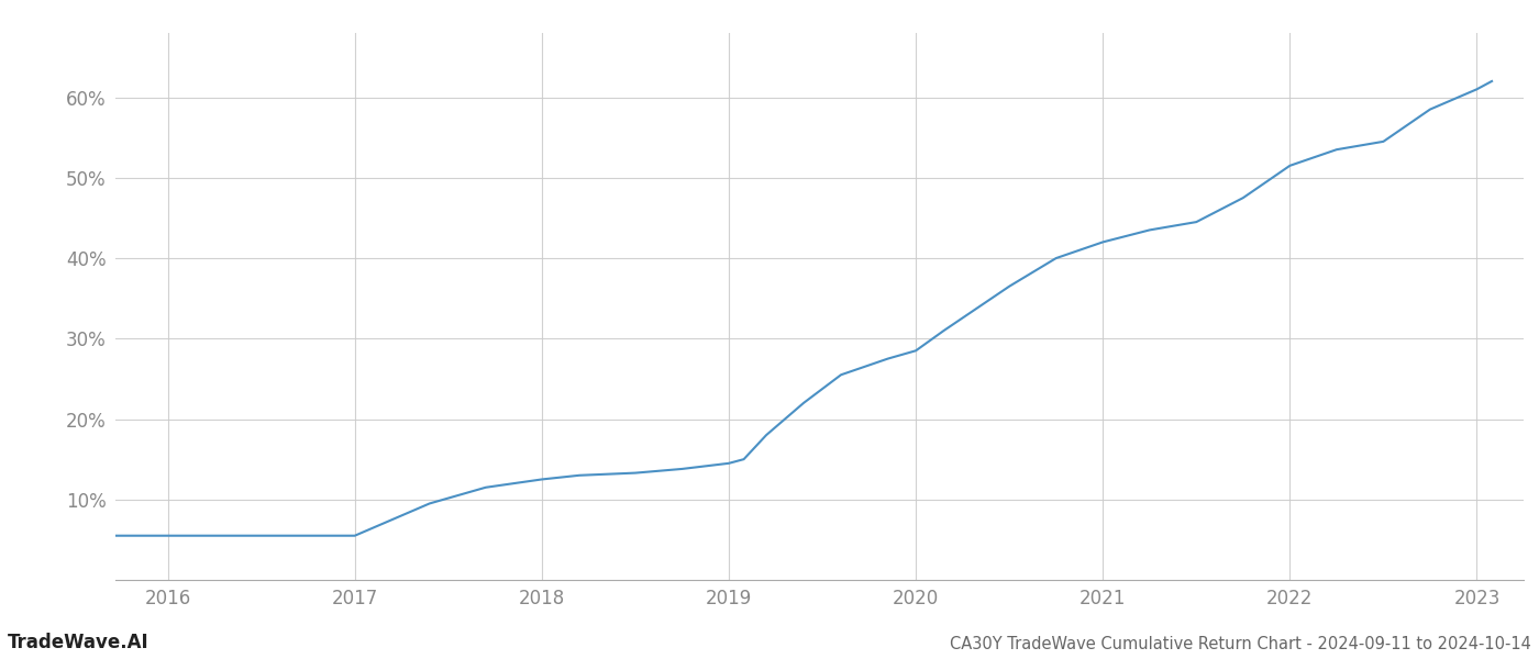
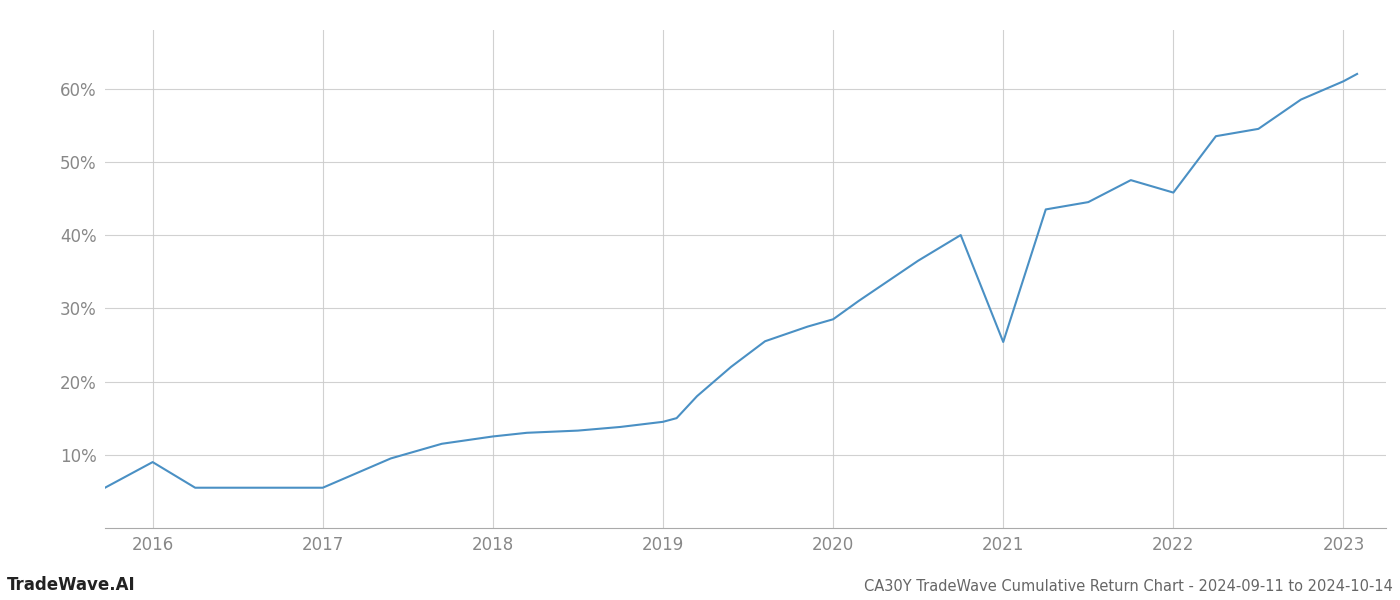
2016: 5.5% -> 9.0%
2021: 42.0% -> 25.4%
2022: 51.5% -> 45.8%
